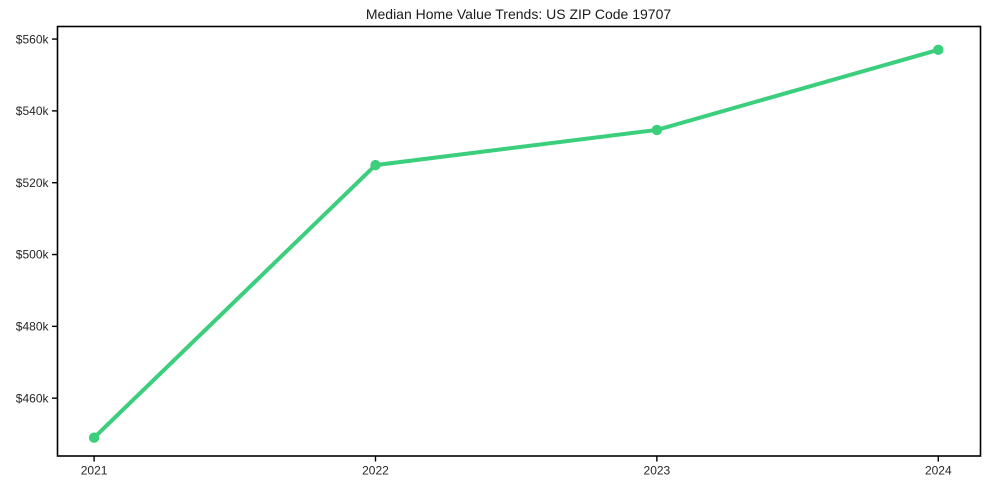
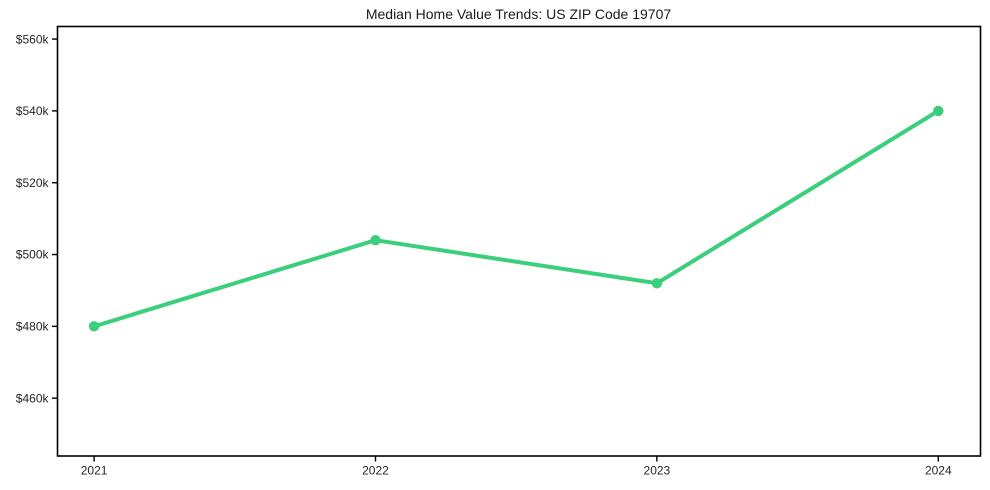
2021: $449k -> $480k
2022: $525k -> $504k
2023: $535k -> $492k
2024: $557k -> $540k
